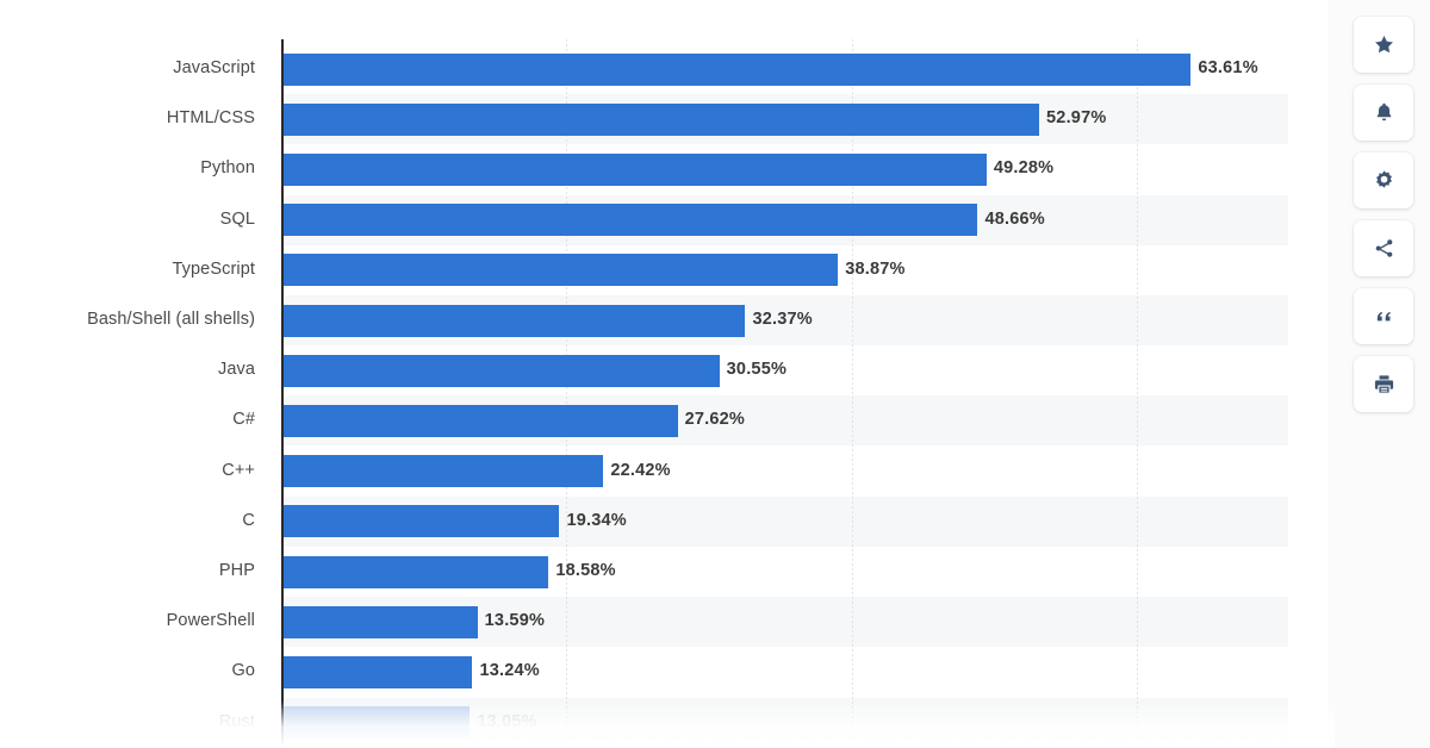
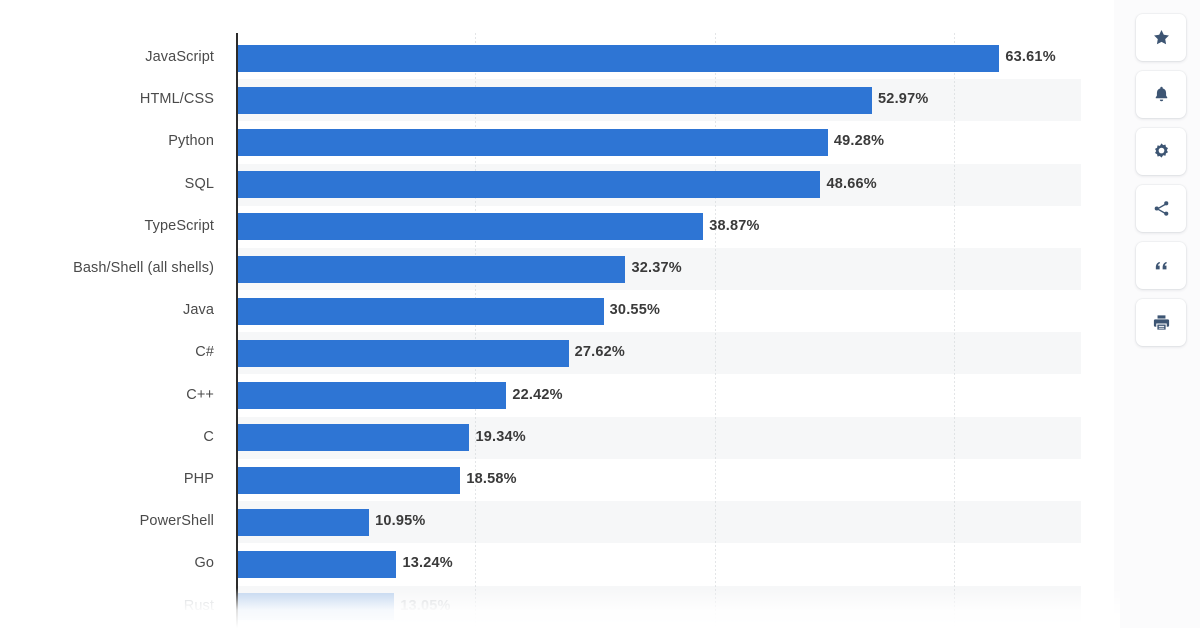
PowerShell: 13.59% -> 10.95%
